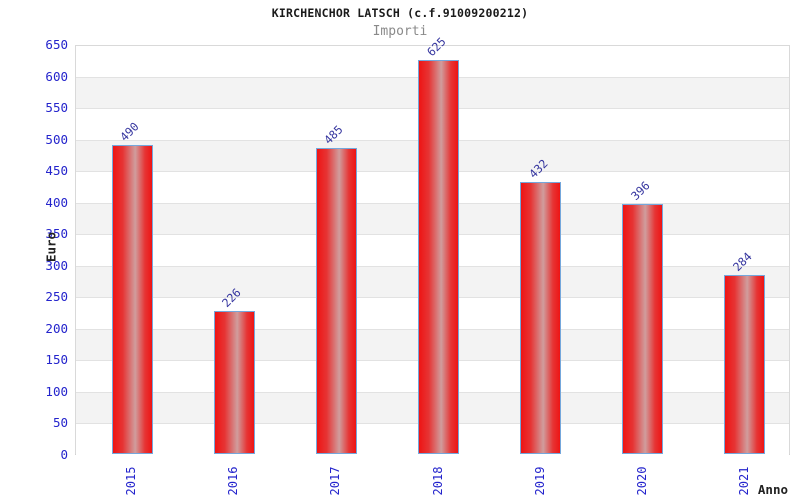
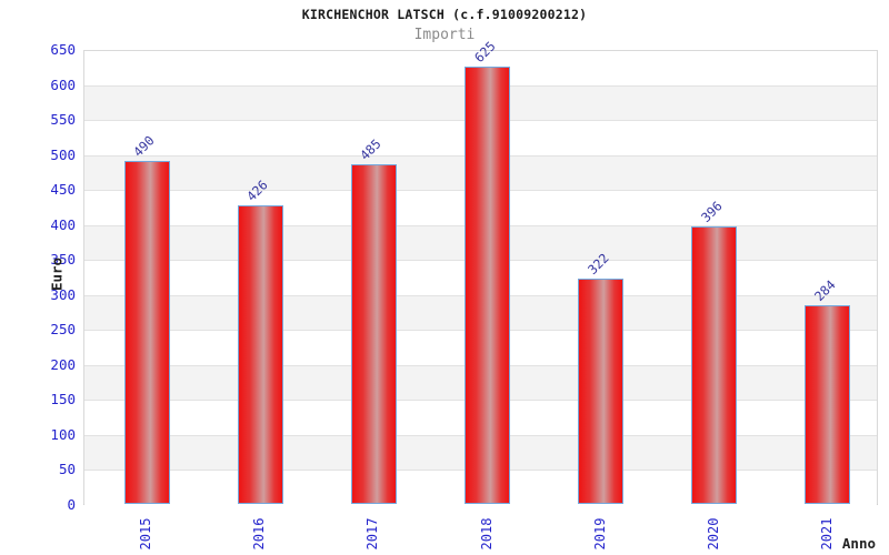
2016: 226 -> 426
2019: 432 -> 322
